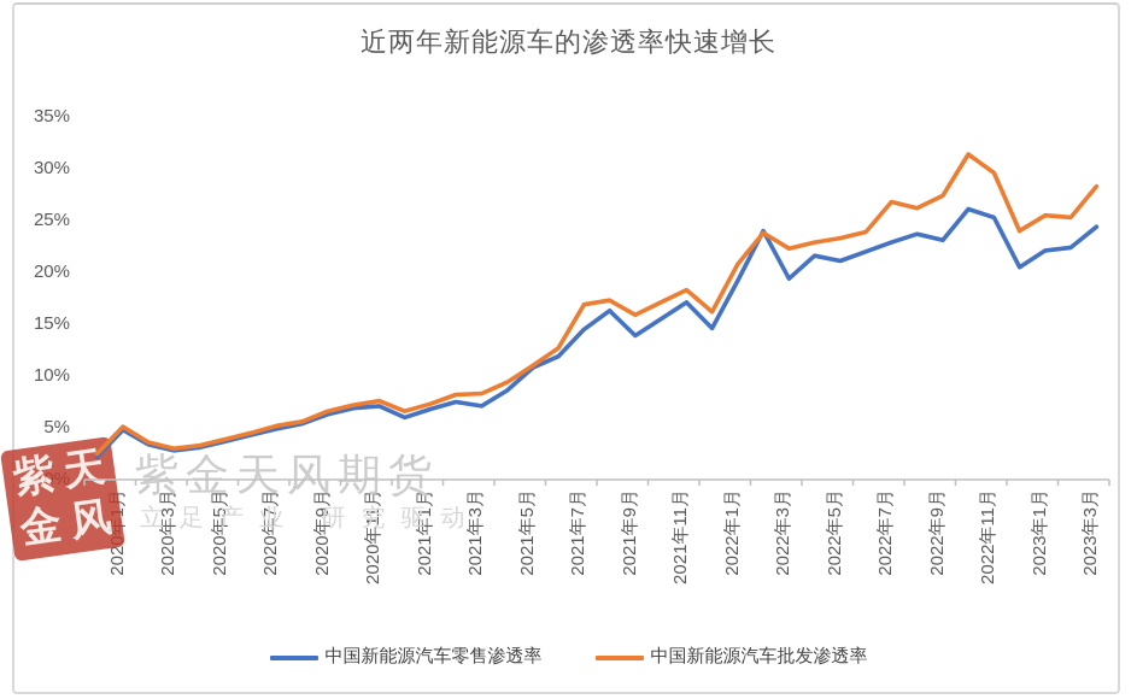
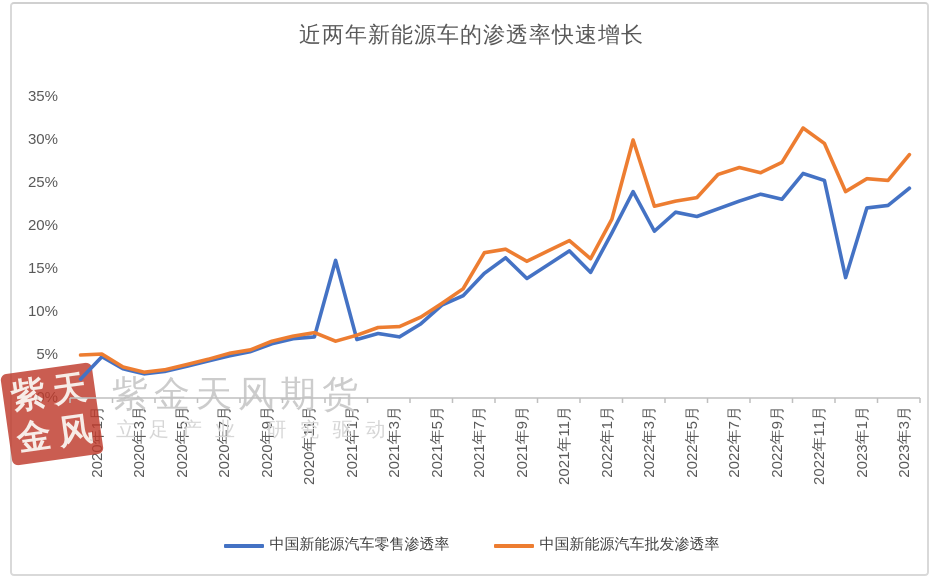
中国新能源汽车批发渗透率/2020年1月: 2% -> 5%
中国新能源汽车零售渗透率/2021年1月: 6% -> 16%
中国新能源汽车批发渗透率/2022年3月: 24% -> 30%
中国新能源汽车批发渗透率/2022年7月: 24% -> 26%
中国新能源汽车零售渗透率/2023年1月: 20% -> 14%
